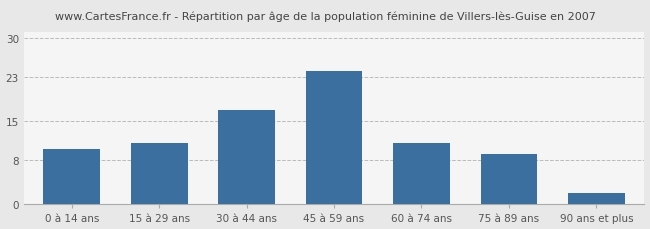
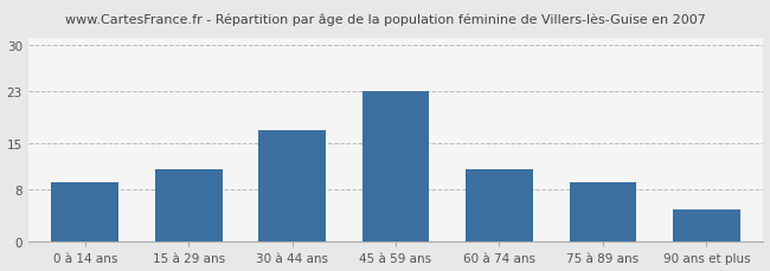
0 à 14 ans: 10 -> 9
45 à 59 ans: 24 -> 23
90 ans et plus: 2 -> 5
